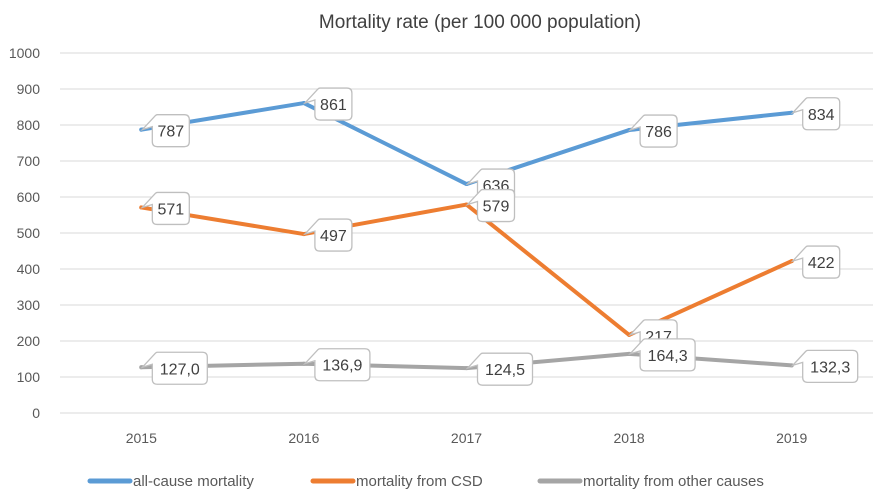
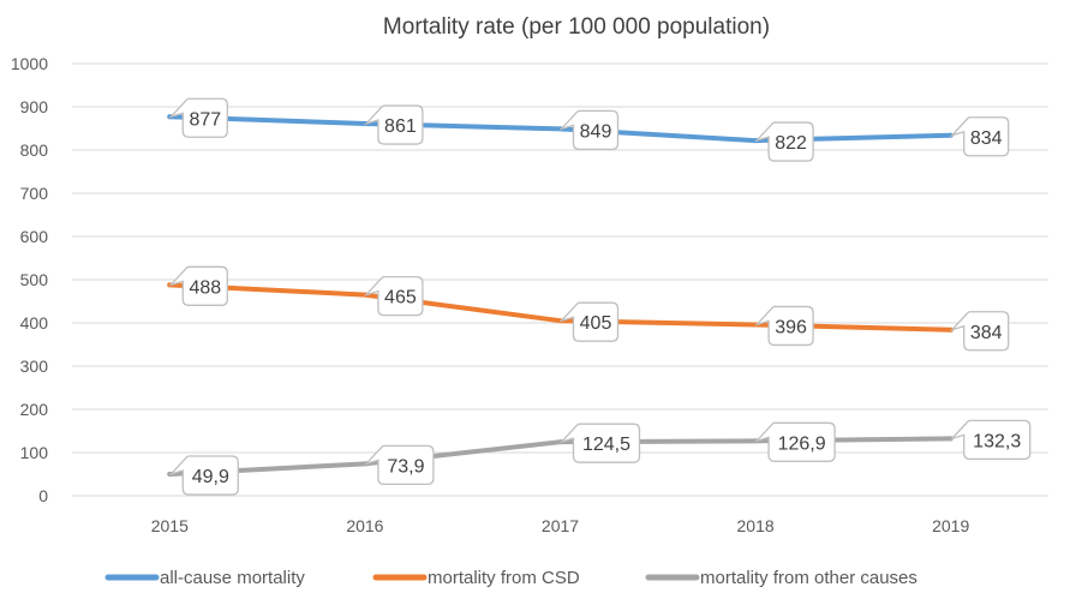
all-cause mortality/2015: 787 -> 877
mortality from CSD/2015: 571 -> 488
mortality from other causes/2015: 127,0 -> 49,9
mortality from CSD/2016: 497 -> 465
mortality from other causes/2016: 136,9 -> 73,9
all-cause mortality/2017: 636 -> 849
mortality from CSD/2017: 579 -> 405
all-cause mortality/2018: 786 -> 822
mortality from CSD/2018: 217 -> 396
mortality from other causes/2018: 164,3 -> 126,9
mortality from CSD/2019: 422 -> 384
